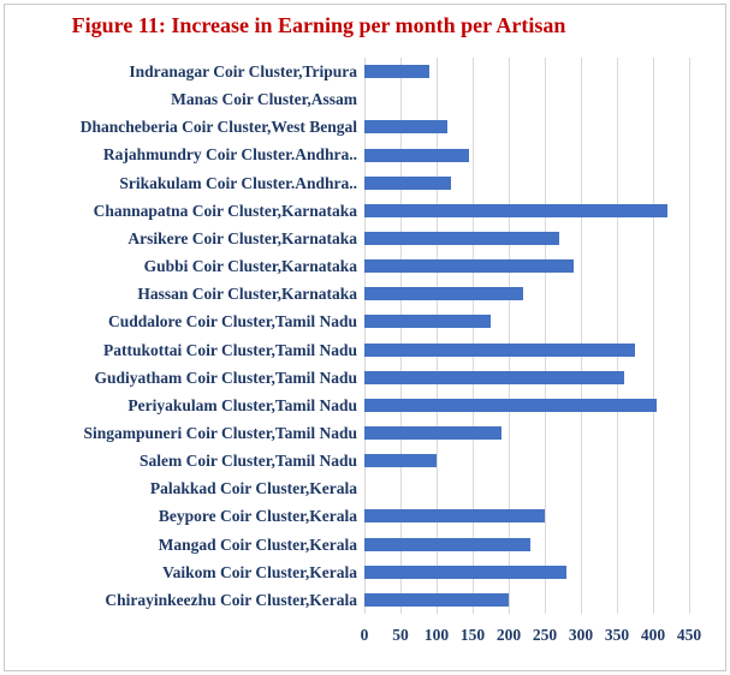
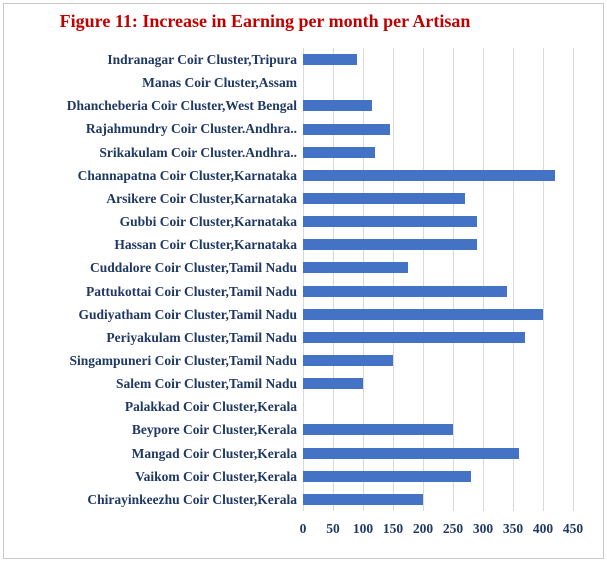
Hassan Coir Cluster,Karnataka: 220 -> 290
Pattukottai Coir Cluster,Tamil Nadu: 380 -> 340
Gudiyatham Coir Cluster,Tamil Nadu: 360 -> 400
Periyakulam Cluster,Tamil Nadu: 400 -> 370
Singampuneri Coir Cluster,Tamil Nadu: 190 -> 150
Mangad Coir Cluster,Kerala: 230 -> 360
